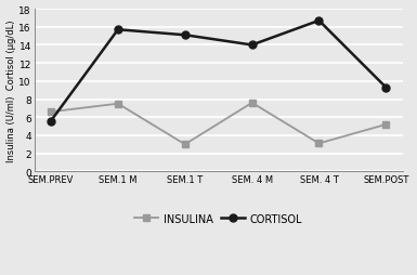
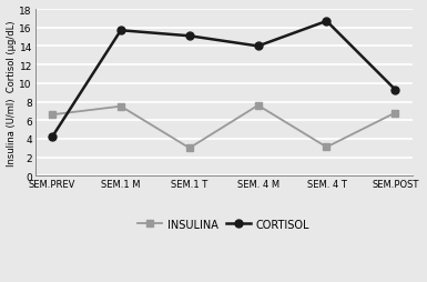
CORTISOL/SEM.PREV: 5.6 -> 4.2
INSULINA/SEM.POST: 5.2 -> 6.8
